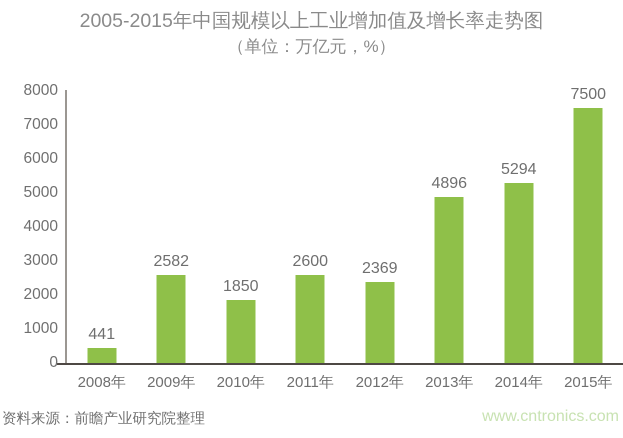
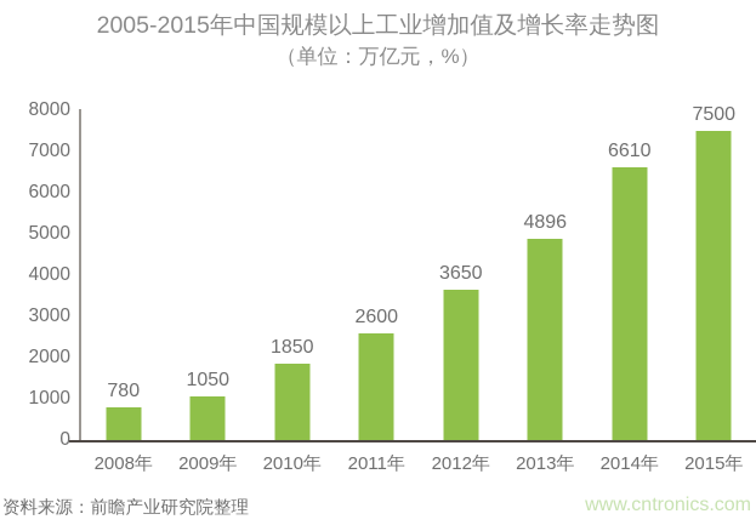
2008年: 441 -> 780
2009年: 2582 -> 1050
2012年: 2369 -> 3650
2014年: 5294 -> 6610
